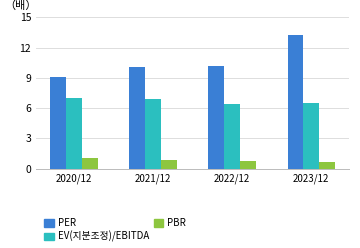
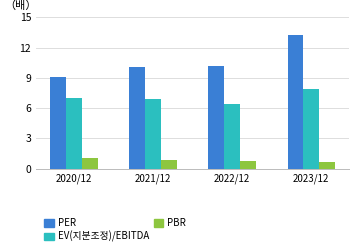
EV(지분조정)/EBITDA/2023/12: 6.5 -> 7.9
